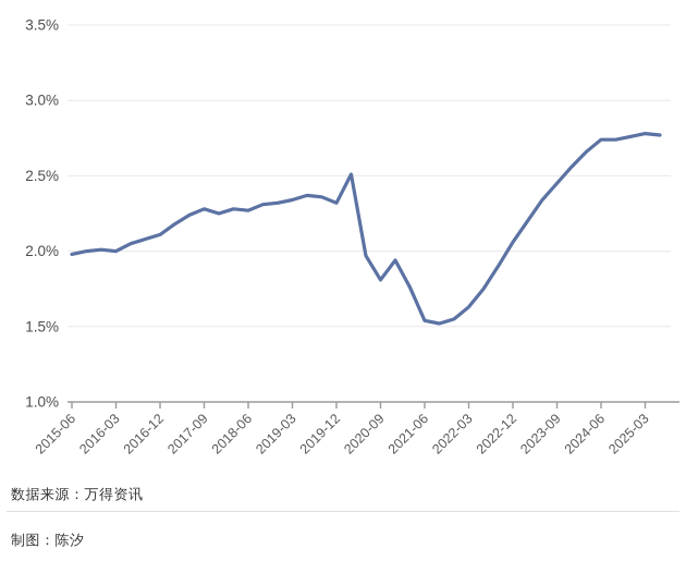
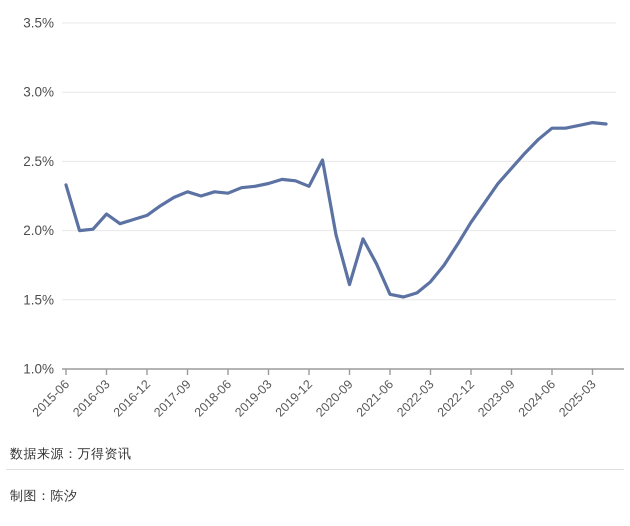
2015-06: 1.98% -> 2.33%
2016-03: 2.00% -> 2.12%
2020-09: 1.81% -> 1.61%
